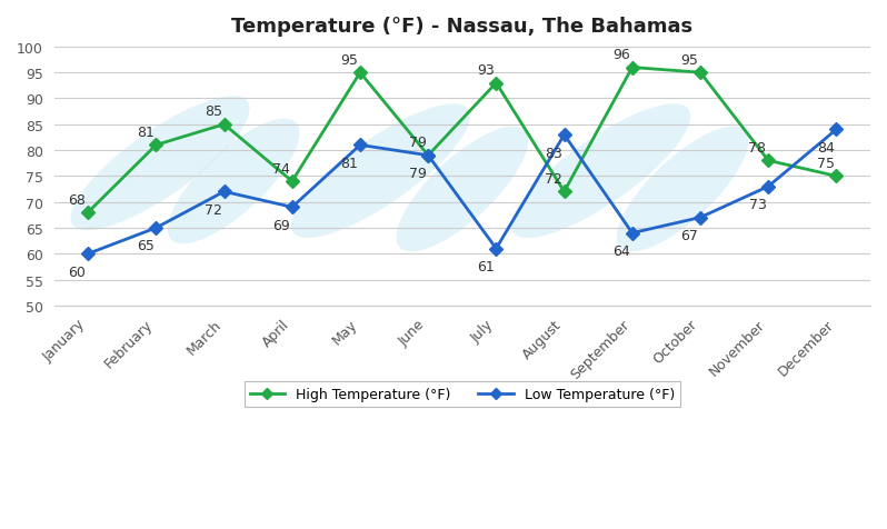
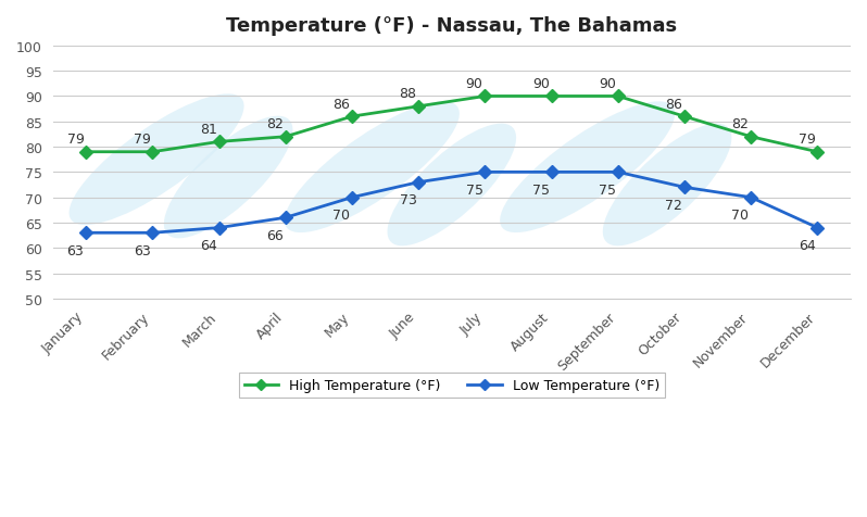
High Temperature (°F)/January: 68 -> 79
Low Temperature (°F)/January: 60 -> 63
High Temperature (°F)/February: 81 -> 79
Low Temperature (°F)/February: 65 -> 63
High Temperature (°F)/March: 85 -> 81
Low Temperature (°F)/March: 72 -> 64
High Temperature (°F)/April: 74 -> 82
Low Temperature (°F)/April: 69 -> 66
High Temperature (°F)/May: 95 -> 86
Low Temperature (°F)/May: 81 -> 70
High Temperature (°F)/June: 79 -> 88
Low Temperature (°F)/June: 79 -> 73
High Temperature (°F)/July: 93 -> 90
Low Temperature (°F)/July: 61 -> 75
High Temperature (°F)/August: 72 -> 90
Low Temperature (°F)/August: 83 -> 75
High Temperature (°F)/September: 96 -> 90
Low Temperature (°F)/September: 64 -> 75
High Temperature (°F)/October: 95 -> 86
Low Temperature (°F)/October: 67 -> 72
High Temperature (°F)/November: 78 -> 82
Low Temperature (°F)/November: 73 -> 70
High Temperature (°F)/December: 75 -> 79
Low Temperature (°F)/December: 84 -> 64
